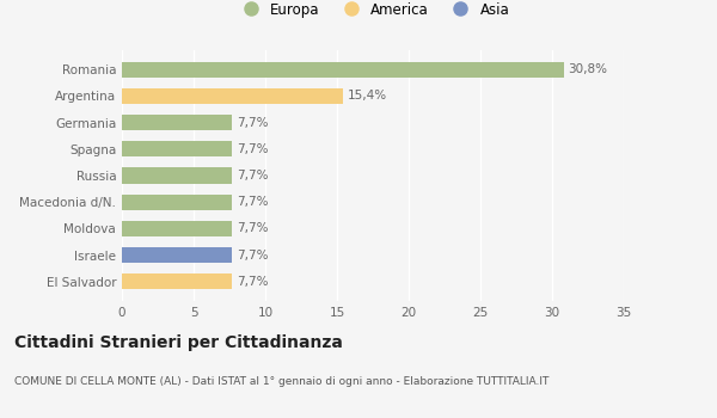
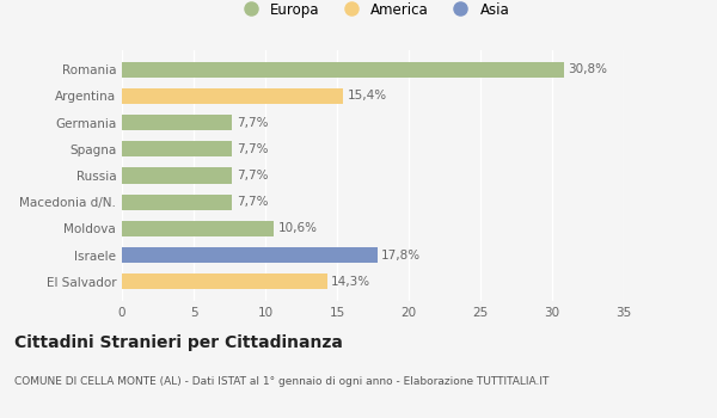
Moldova: 7,7% -> 10,6%
Israele: 7,7% -> 17,8%
El Salvador: 7,7% -> 14,3%
